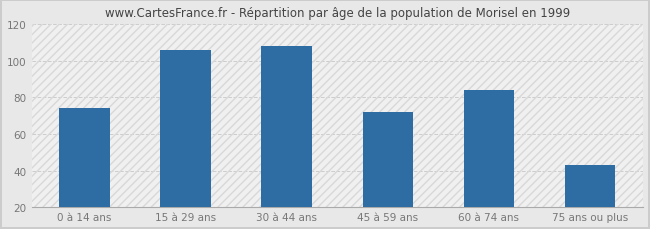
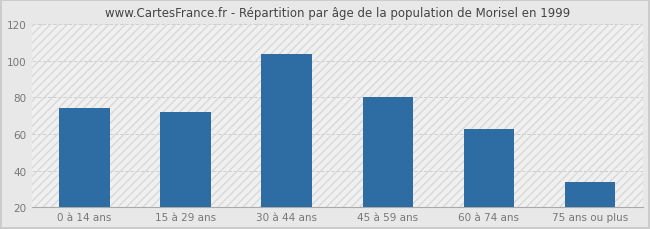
15 à 29 ans: 106 -> 72
30 à 44 ans: 108 -> 104
45 à 59 ans: 72 -> 80
60 à 74 ans: 84 -> 63
75 ans ou plus: 43 -> 34
